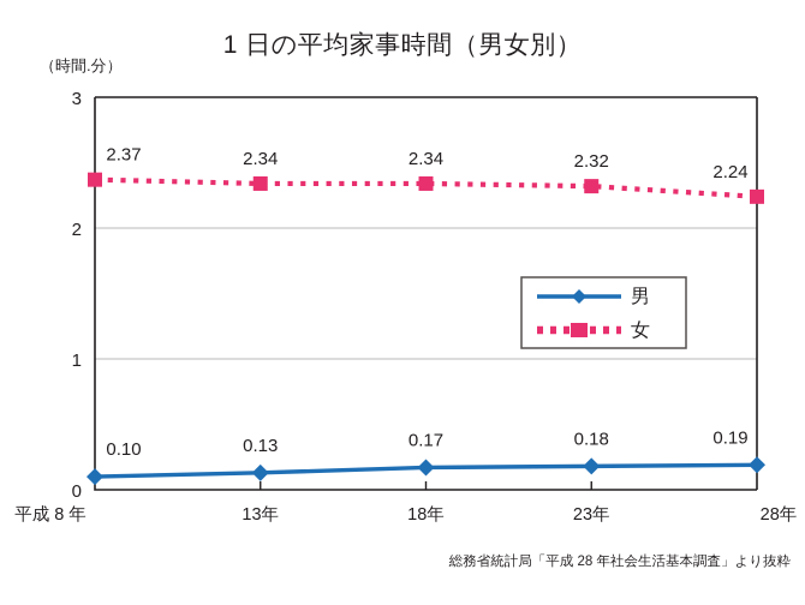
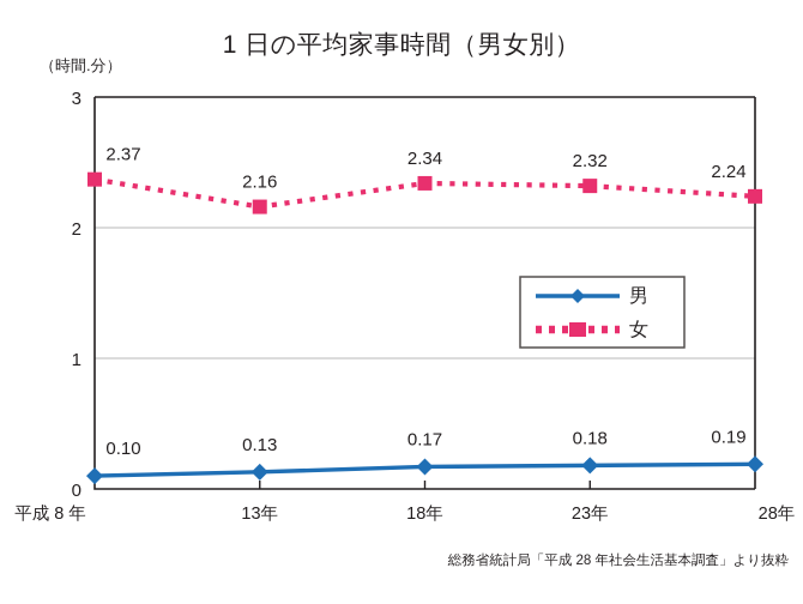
女/13年: 2.34 -> 2.16
